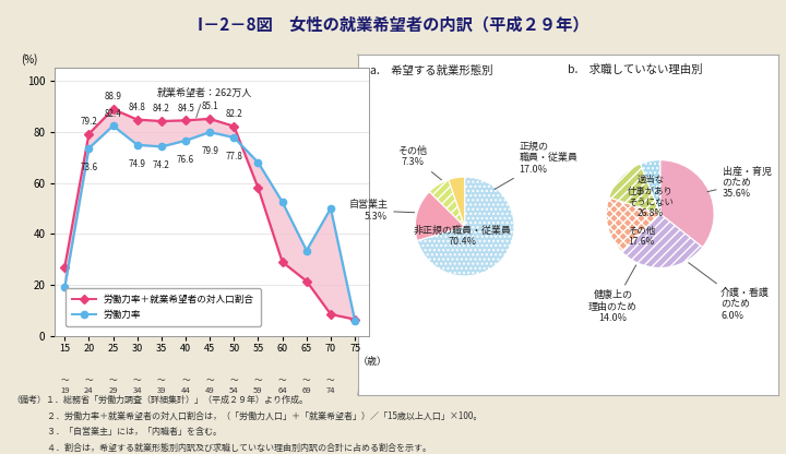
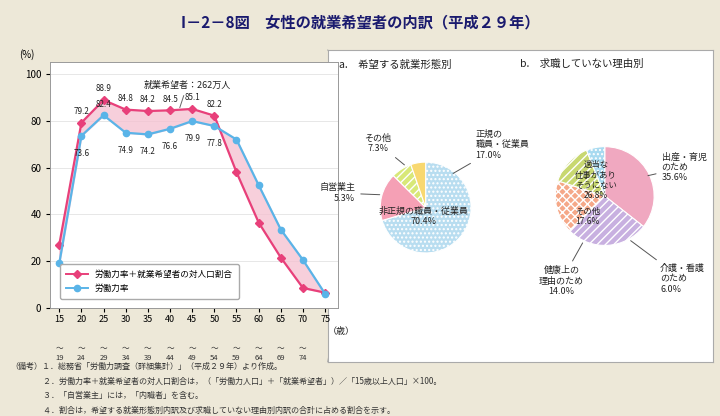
労働力率/55: 68.0 -> 72.0
労働力率＋就業希望者の対人口割合/60: 29.0 -> 36.5
労働力率/70: 50.0 -> 20.5
